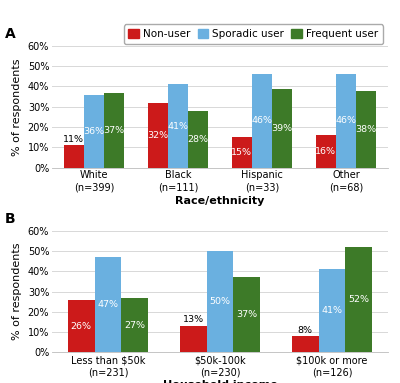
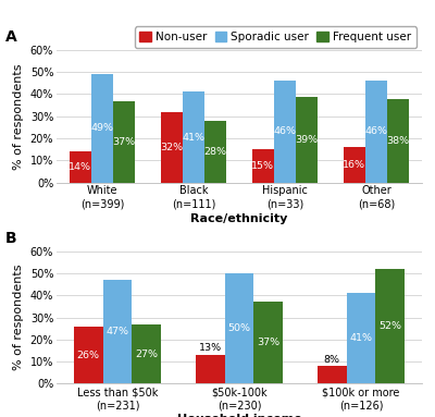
Non-user/White (n=399): 11% -> 14%
Sporadic user/White (n=399): 36% -> 49%
